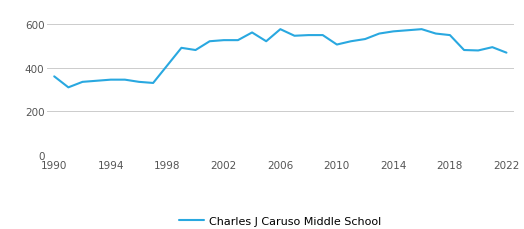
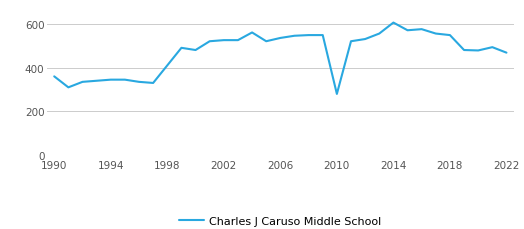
2006: 575 -> 535
2010: 505 -> 280
2014: 565 -> 605
